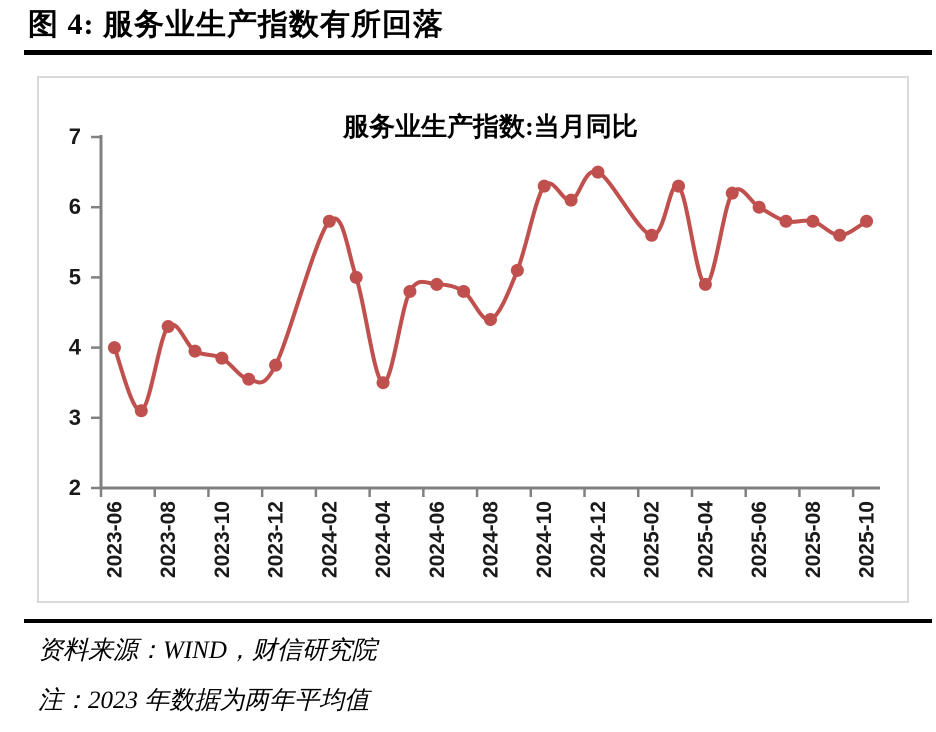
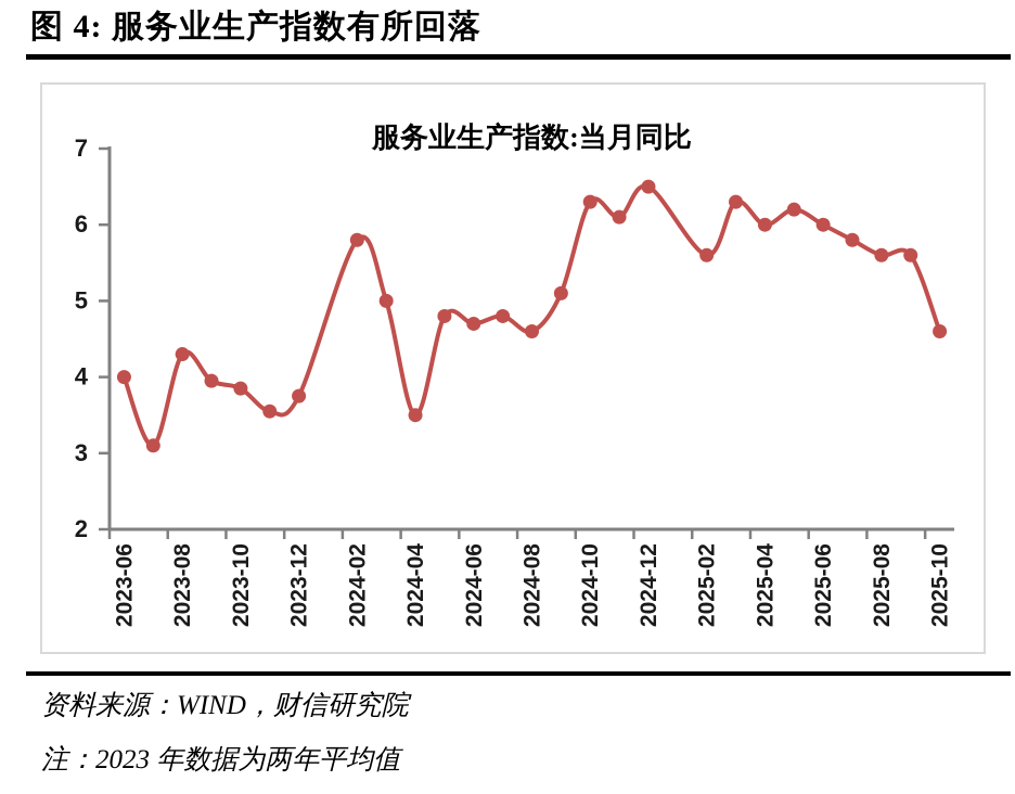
2024-06: 4.9 -> 4.7
2024-08: 4.4 -> 4.6
2025-04: 4.9 -> 6.0
2025-08: 5.8 -> 5.6
2025-10: 5.8 -> 4.6
